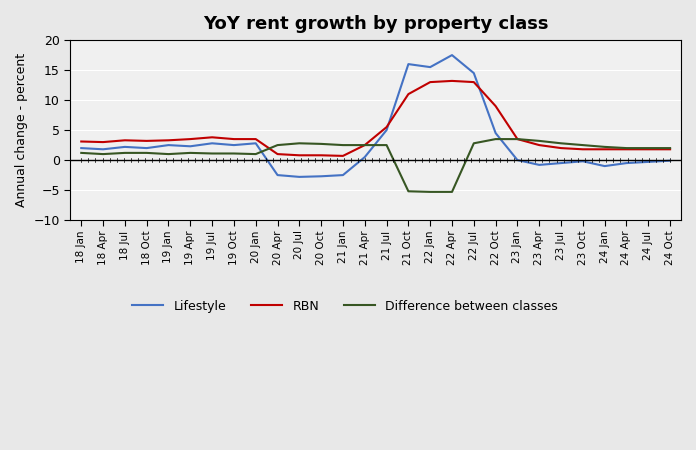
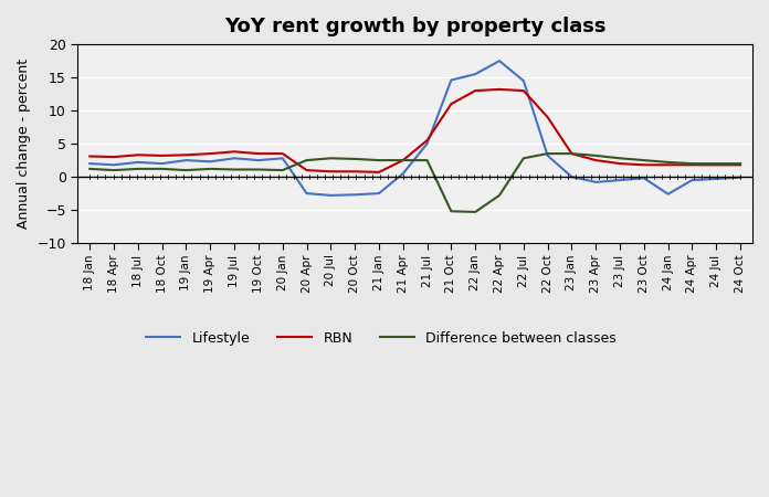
Lifestyle/21 Oct: 16.0 -> 14.6
Difference between classes/22 Apr: -5.3 -> -2.8
Lifestyle/22 Oct: 4.5 -> 3.2
Lifestyle/24 Jan: -1.0 -> -2.6
